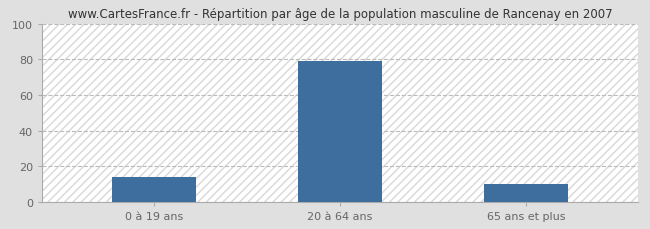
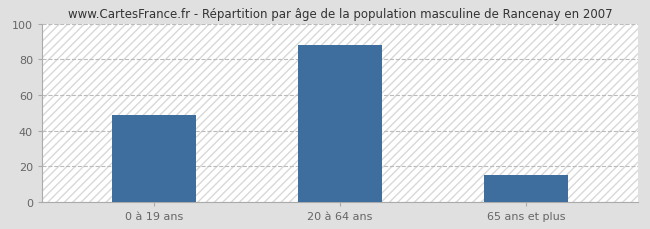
0 à 19 ans: 14 -> 49
20 à 64 ans: 79 -> 88
65 ans et plus: 10 -> 15
